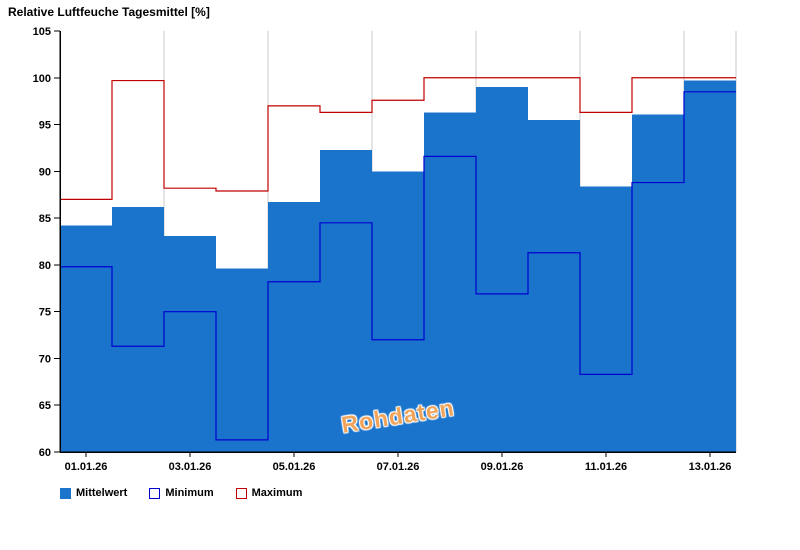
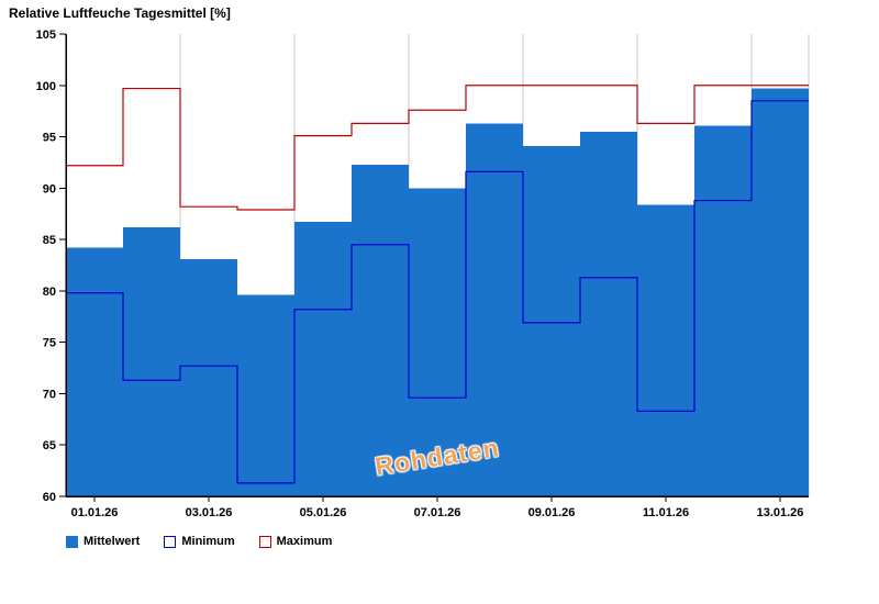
Maximum/01.01.26: 87 -> 92
Minimum/03.01.26: 75 -> 73
Maximum/05.01.26: 97 -> 95
Minimum/07.01.26: 72 -> 70
Mittelwert/09.01.26: 99 -> 94
